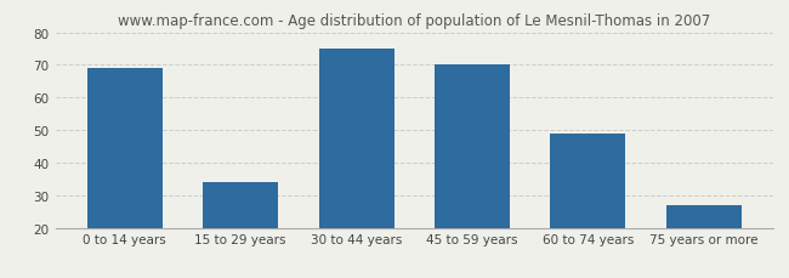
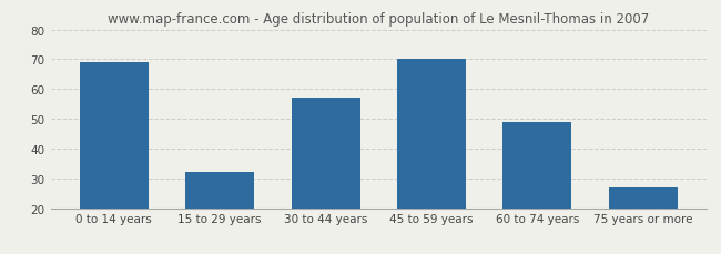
15 to 29 years: 34 -> 32
30 to 44 years: 75 -> 57
